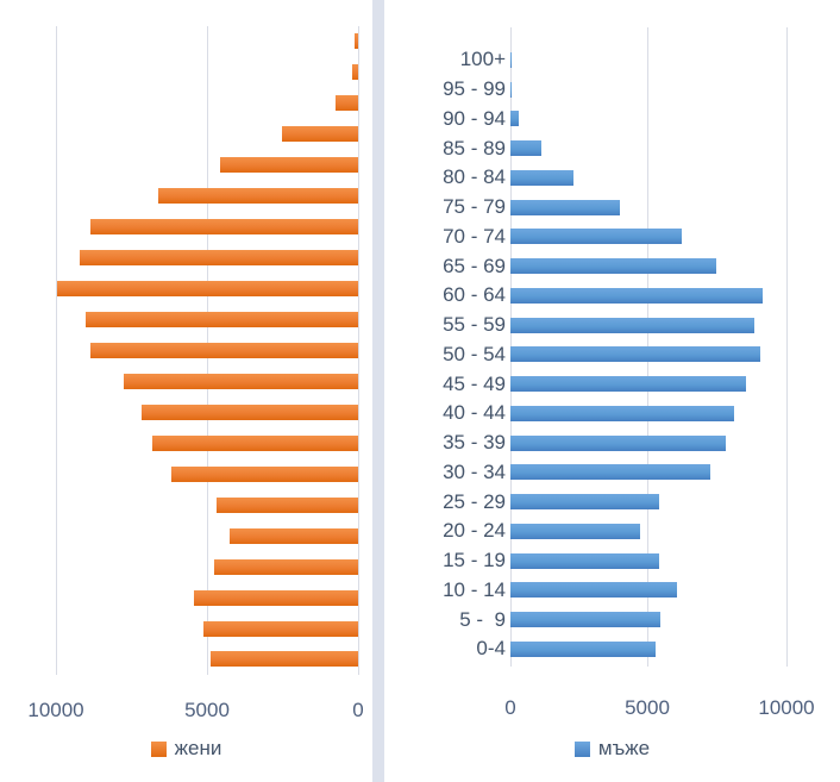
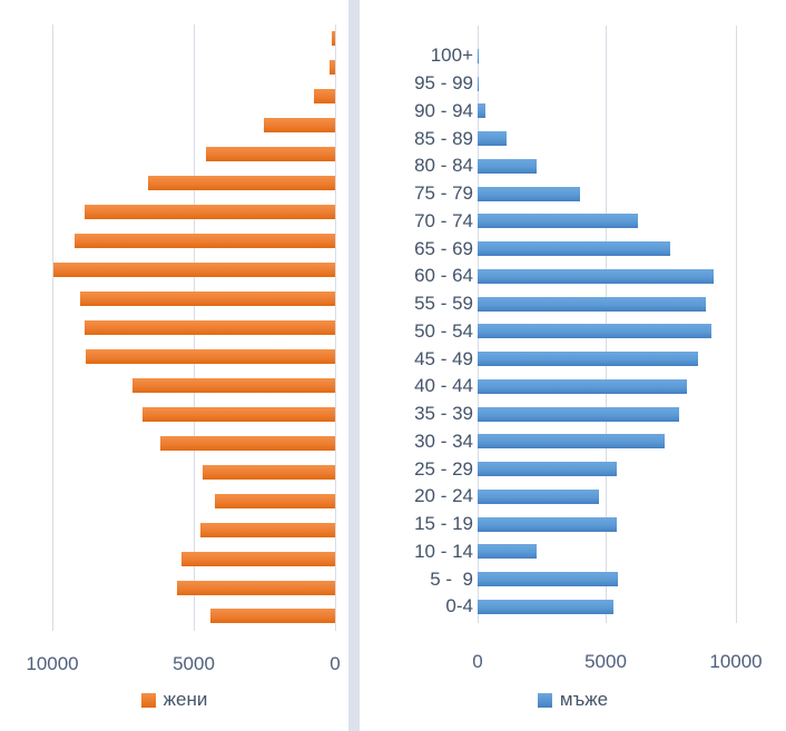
жени/45 - 49: 7800 -> 8800
мъже/10 - 14: 6000 -> 2300
жени/5 - 9: 5100 -> 5600
жени/0-4: 4900 -> 4400
